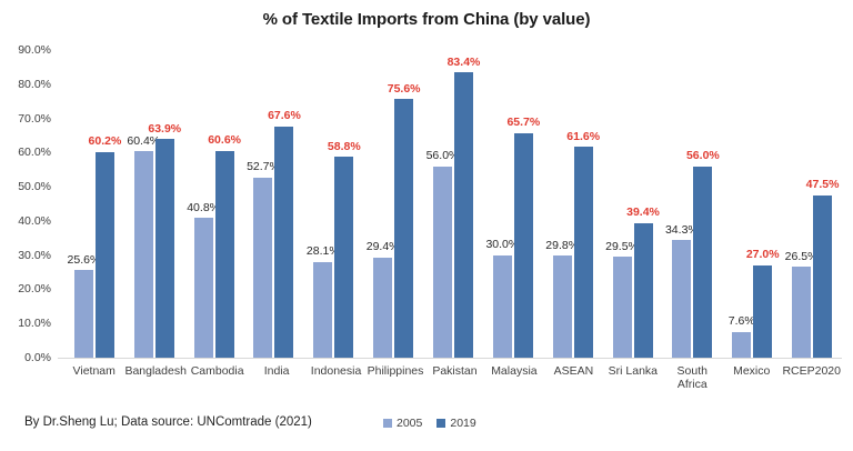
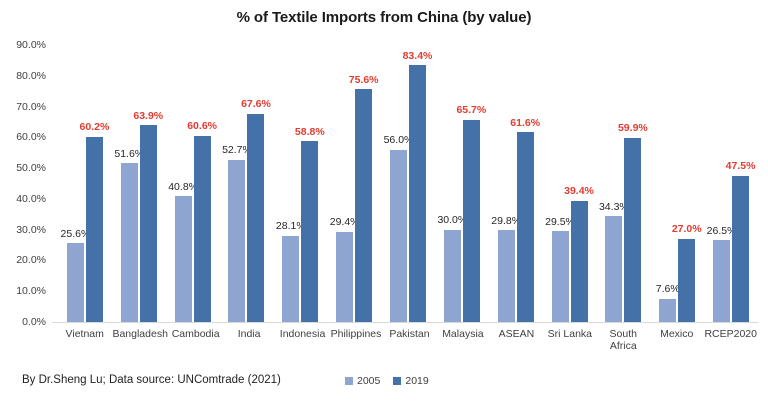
2005/Bangladesh: 60.4% -> 51.6%
2019/South Africa: 56.0% -> 59.9%
